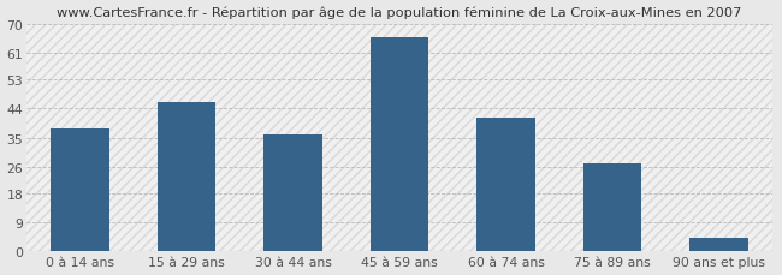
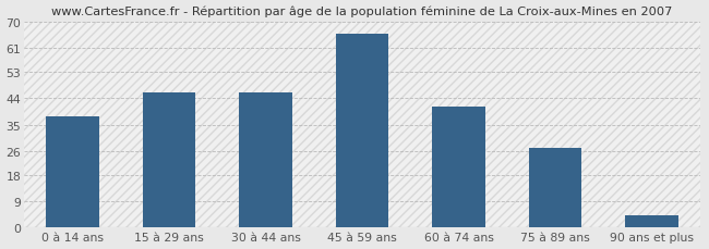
30 à 44 ans: 36 -> 46
